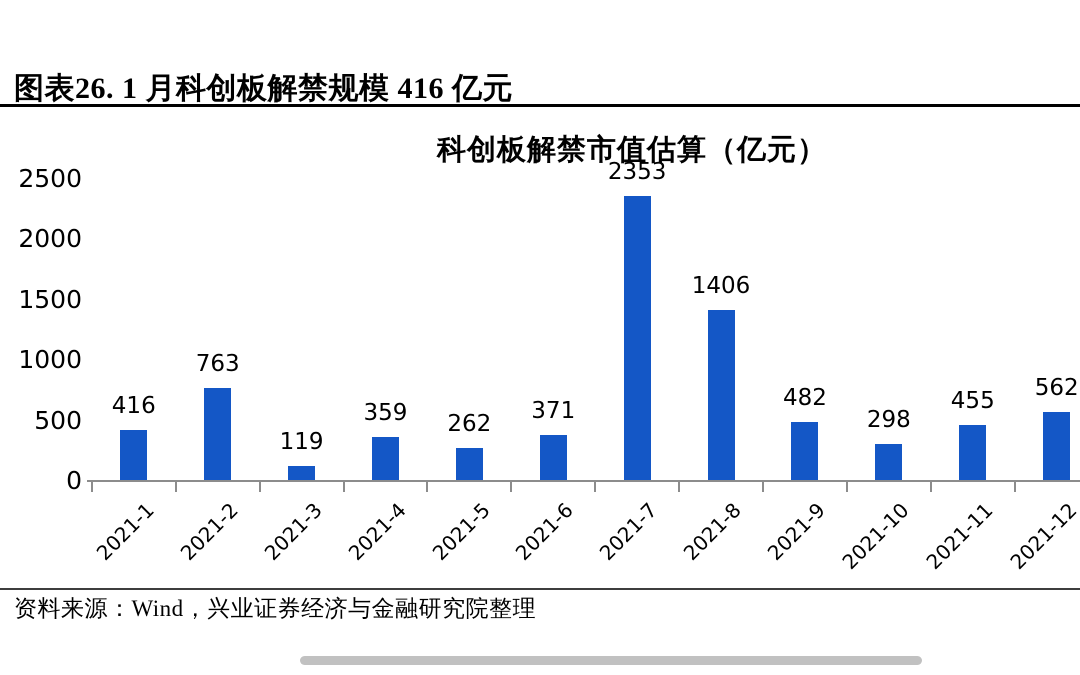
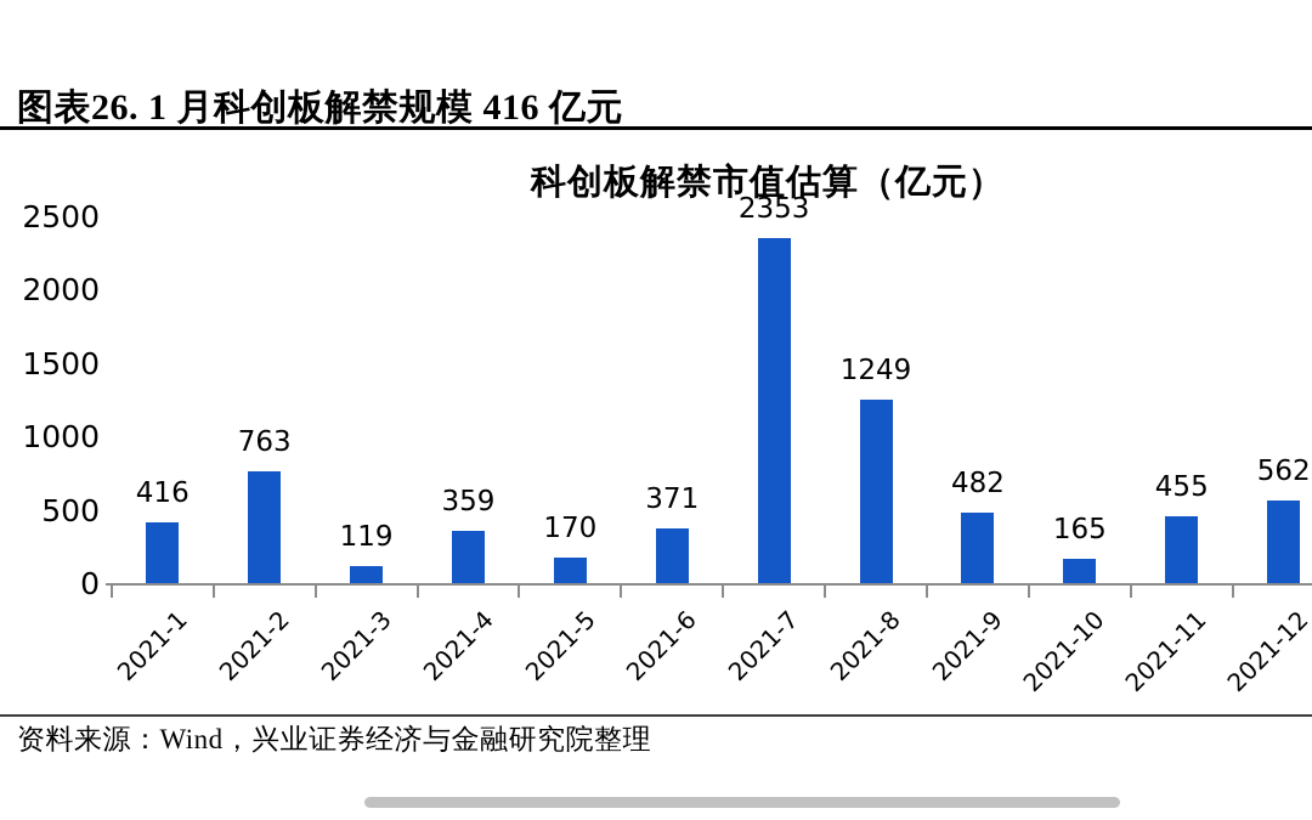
2021-5: 262 -> 170
2021-8: 1406 -> 1249
2021-10: 298 -> 165
